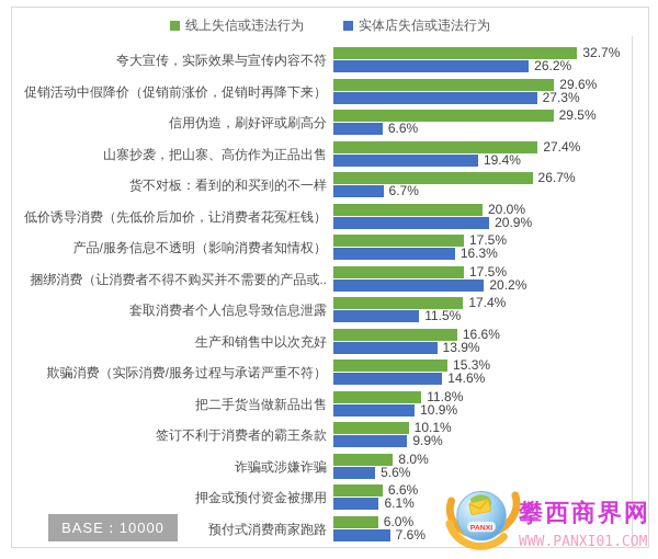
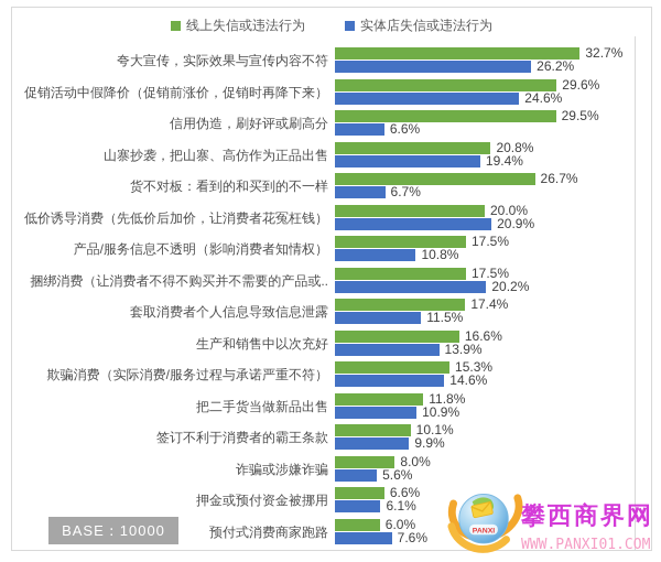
实体店失信或违法行为/促销活动中假降价（促销前涨价，促销时再降下来）: 27.3% -> 24.6%
线上失信或违法行为/山寨抄袭，把山寨、高仿作为正品出售: 27.4% -> 20.8%
实体店失信或违法行为/产品/服务信息不透明（影响消费者知情权）: 16.3% -> 10.8%
